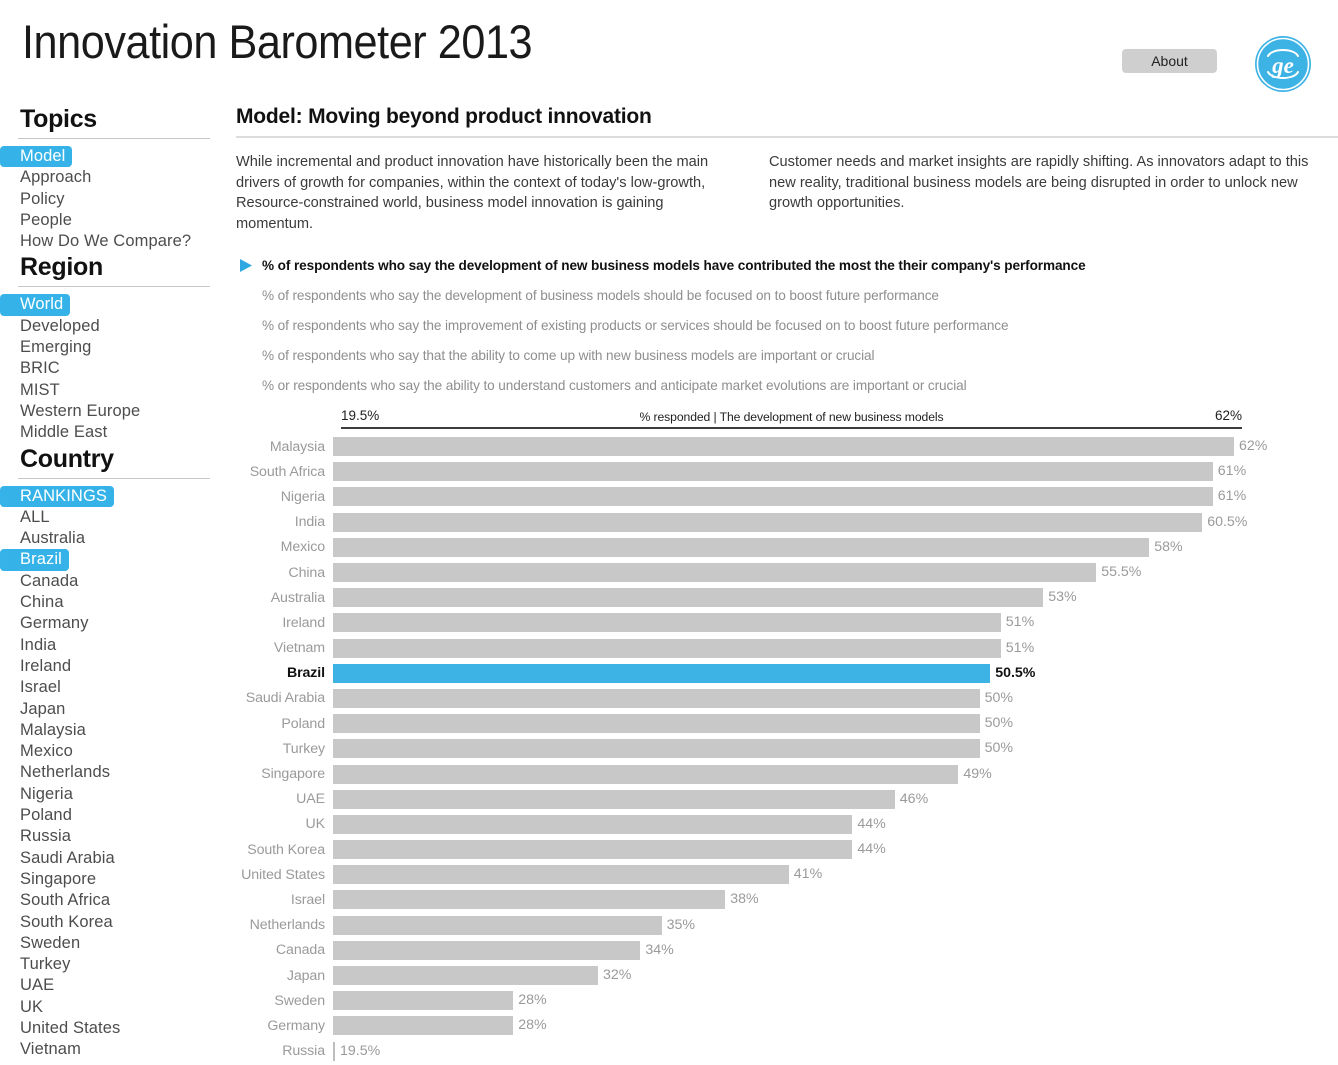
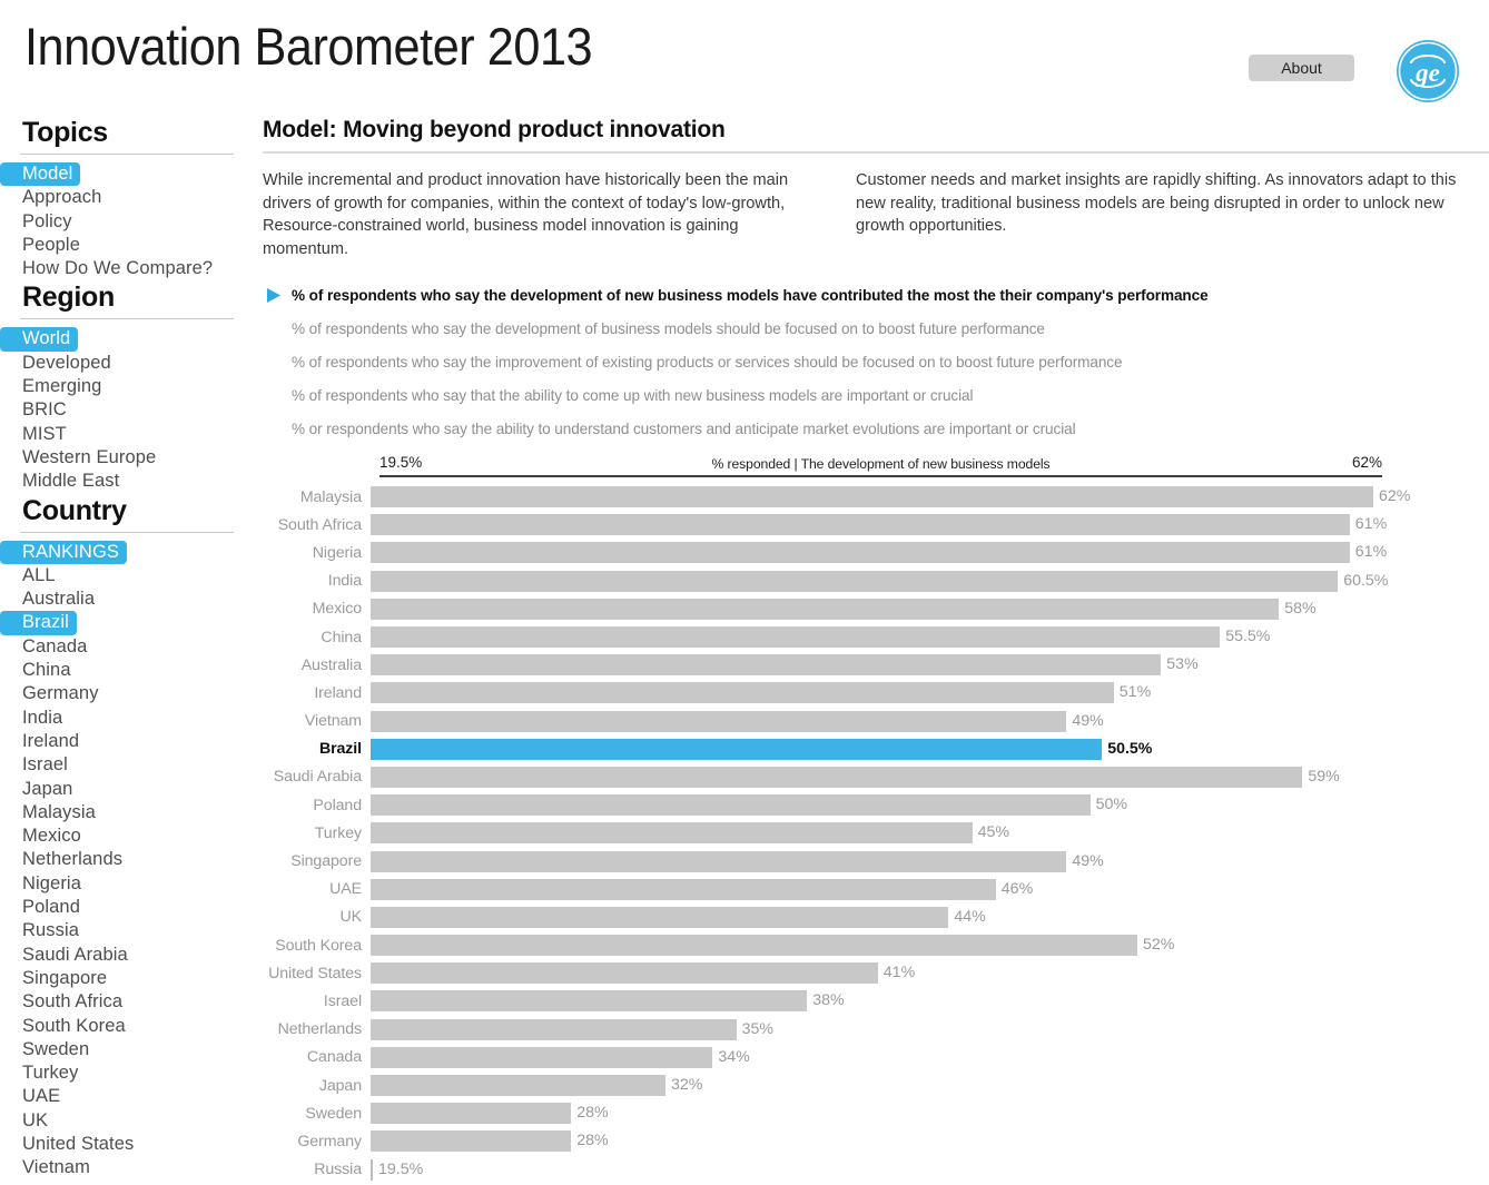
Vietnam: 51% -> 49%
Saudi Arabia: 50% -> 59%
Turkey: 50% -> 45%
South Korea: 44% -> 52%
